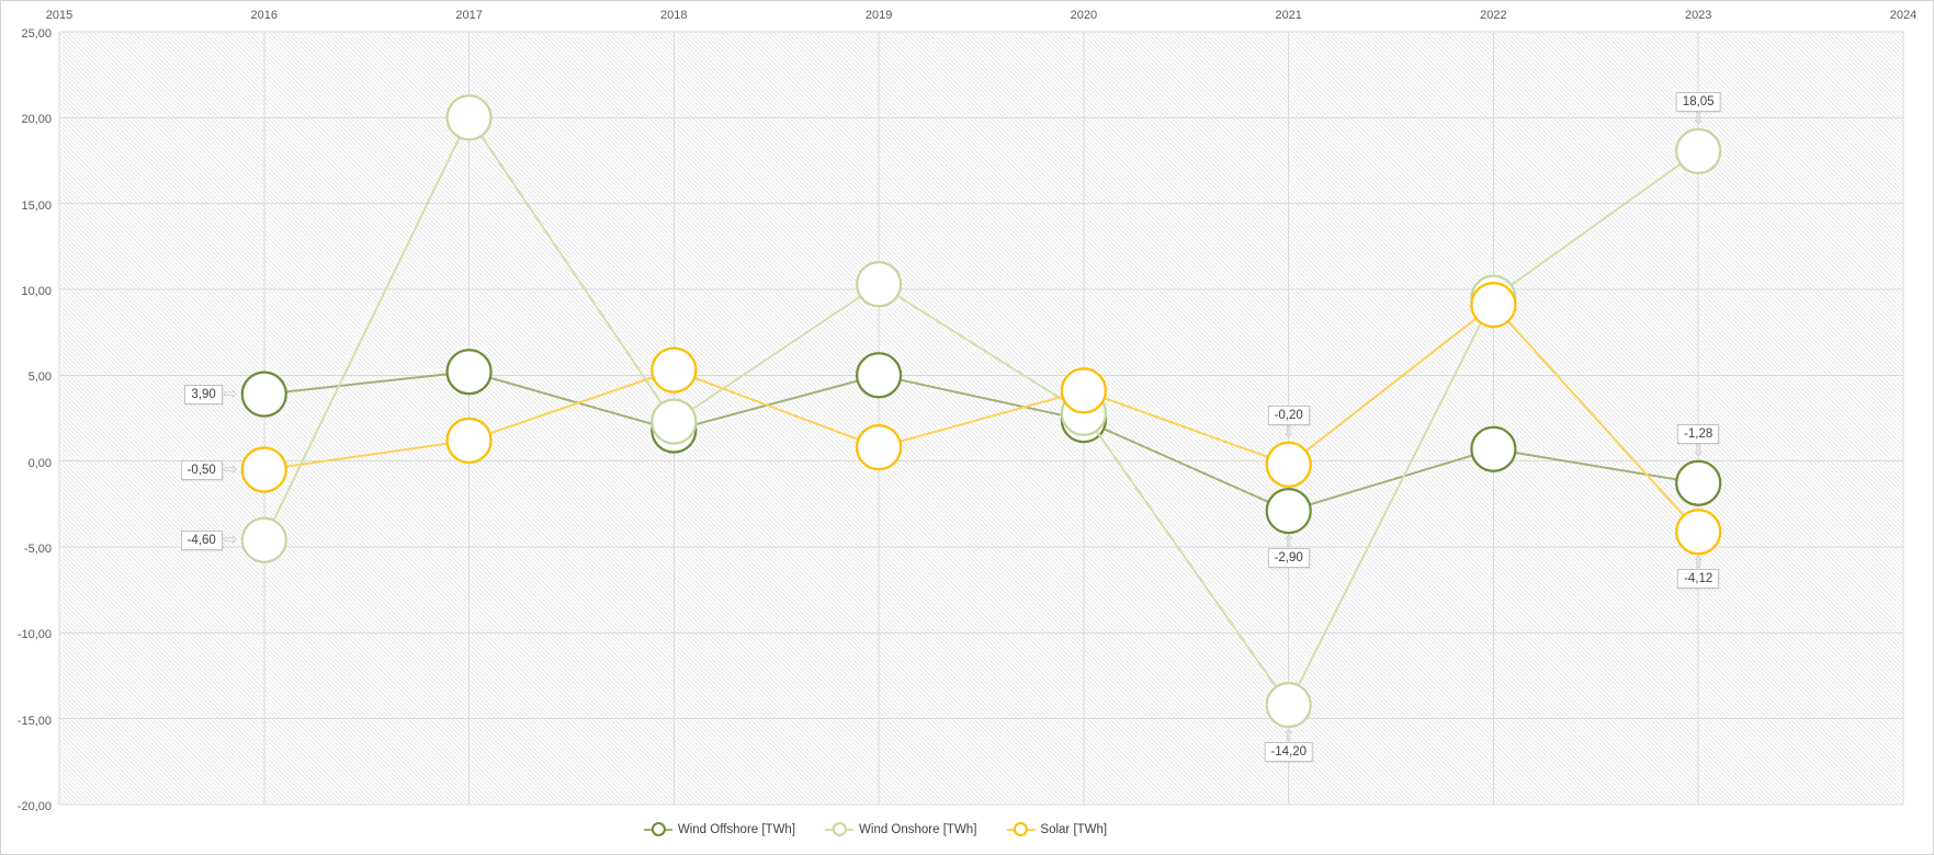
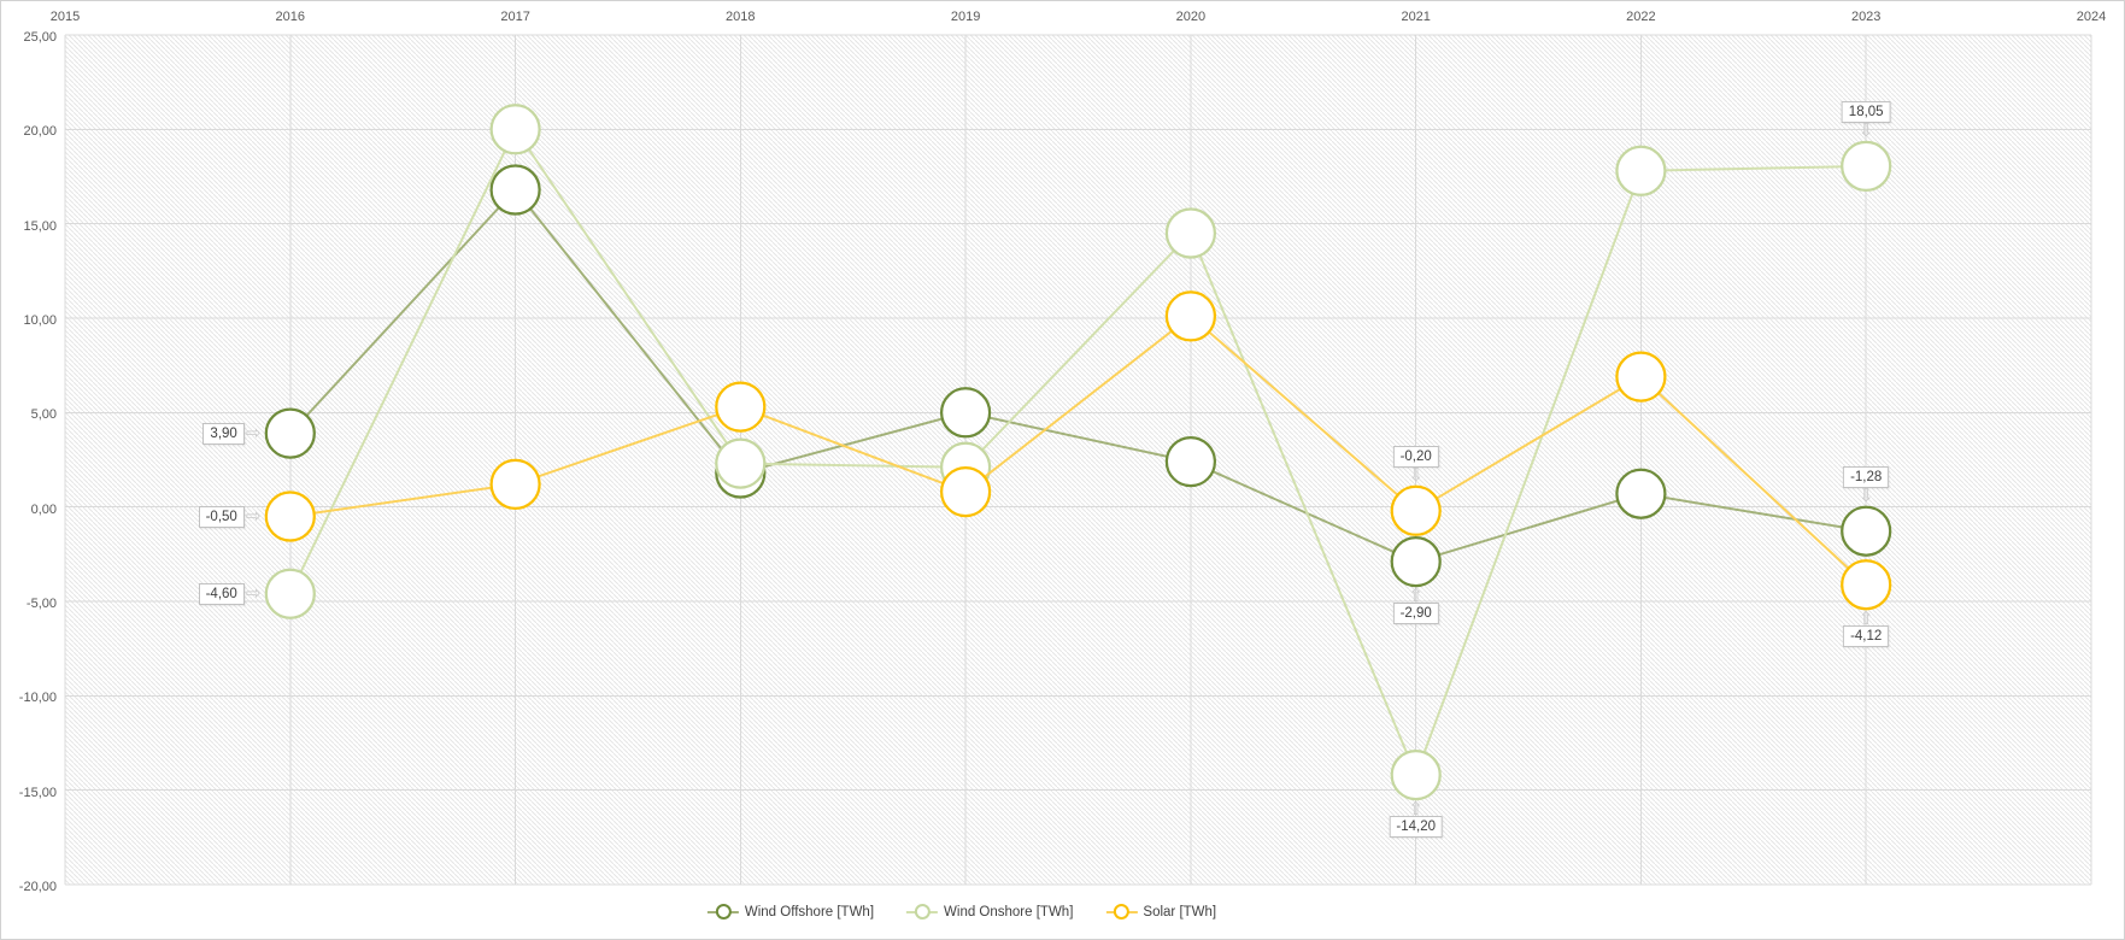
Wind Offshore [TWh]/2017: 5,2 -> 16,8
Wind Onshore [TWh]/2019: 10,3 -> 2,1
Wind Onshore [TWh]/2020: 2,8 -> 14,5
Solar [TWh]/2020: 4,1 -> 10,1
Wind Onshore [TWh]/2022: 9,5 -> 17,8
Solar [TWh]/2022: 9,1 -> 6,9
